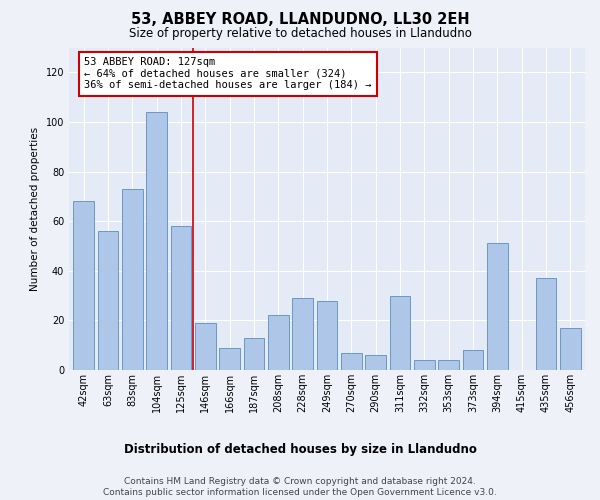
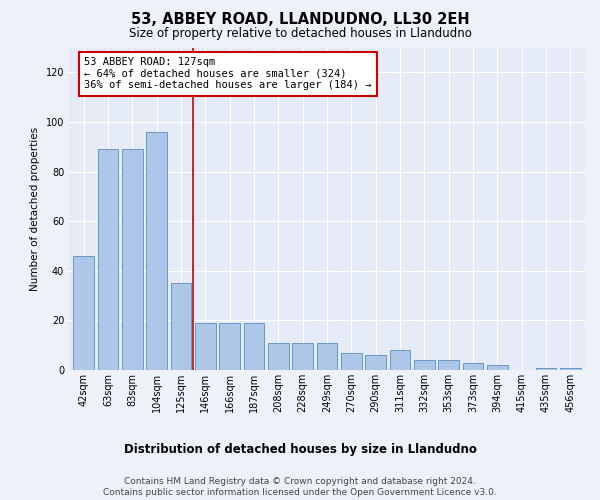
42sqm: 68 -> 46
63sqm: 56 -> 89
83sqm: 73 -> 89
104sqm: 104 -> 96
125sqm: 58 -> 35
166sqm: 9 -> 19
187sqm: 13 -> 19
208sqm: 22 -> 11
228sqm: 29 -> 11
249sqm: 28 -> 11
311sqm: 30 -> 8
373sqm: 8 -> 3
394sqm: 51 -> 2
435sqm: 37 -> 1
456sqm: 17 -> 1
